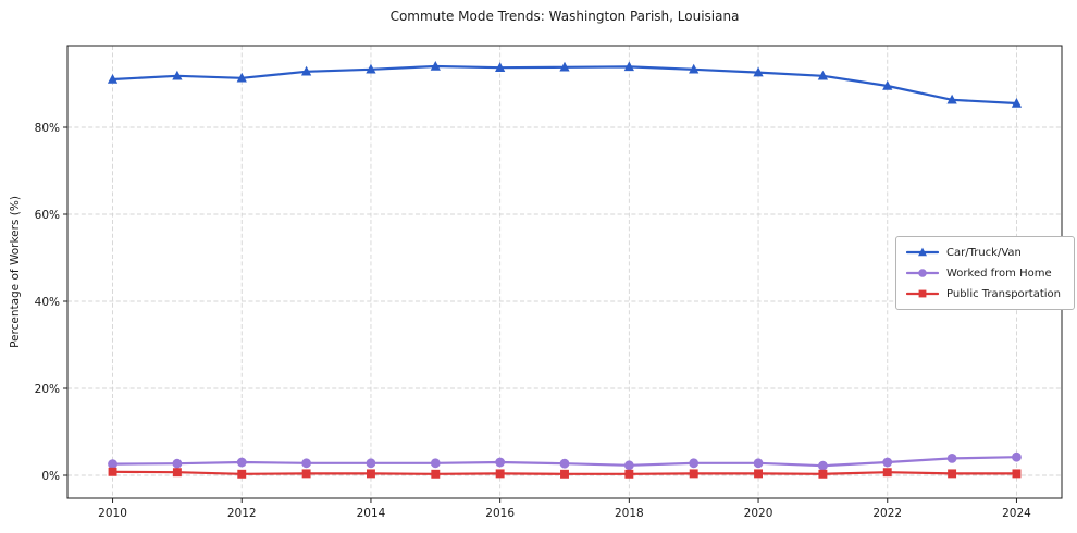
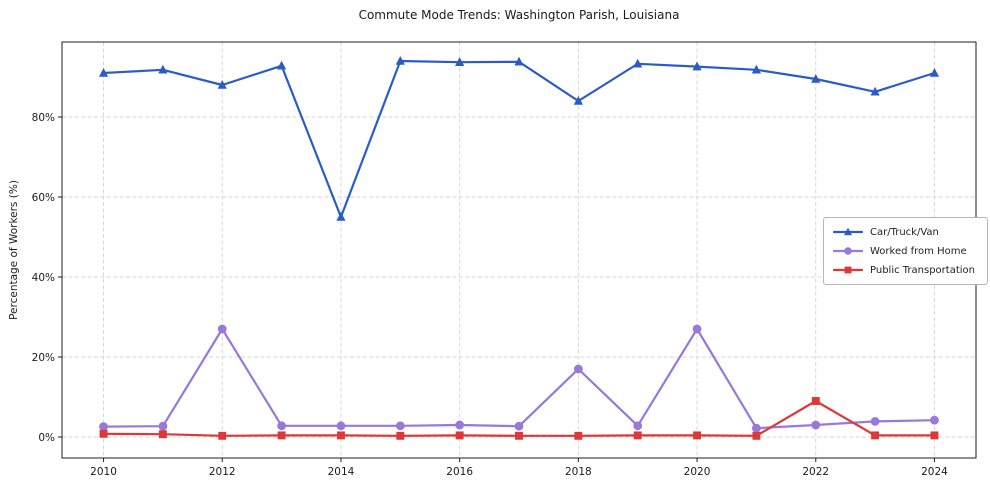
Car/Truck/Van/2012: 91% -> 88%
Worked from Home/2012: 3% -> 27%
Car/Truck/Van/2014: 93% -> 55%
Car/Truck/Van/2018: 94% -> 84%
Worked from Home/2018: 2% -> 17%
Worked from Home/2020: 3% -> 27%
Public Transportation/2022: 1% -> 9%
Car/Truck/Van/2024: 86% -> 91%
